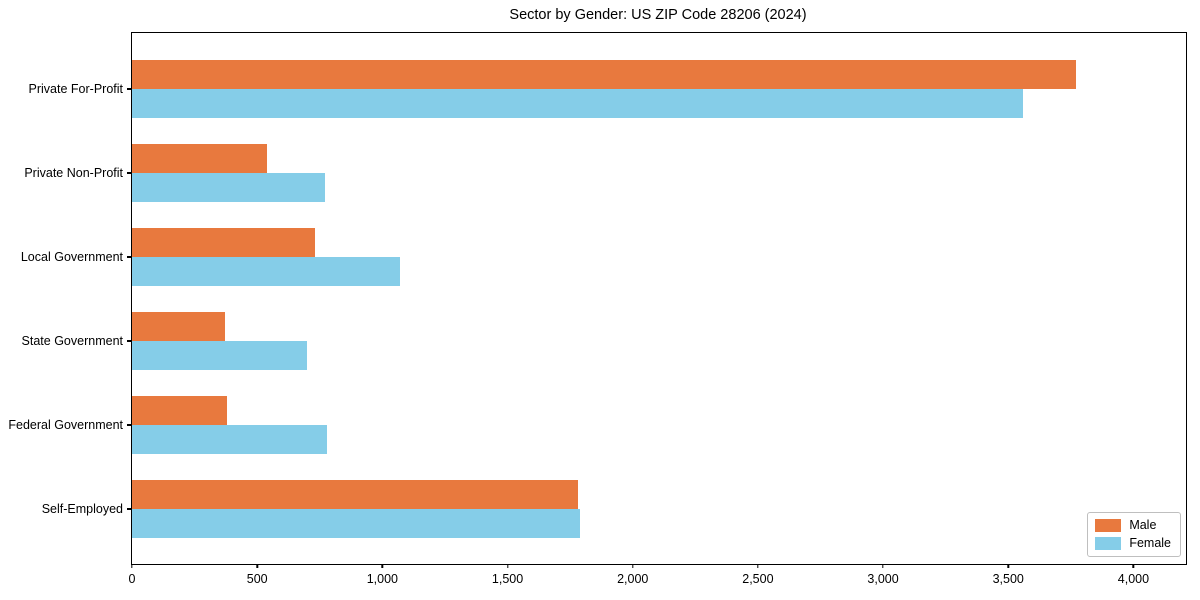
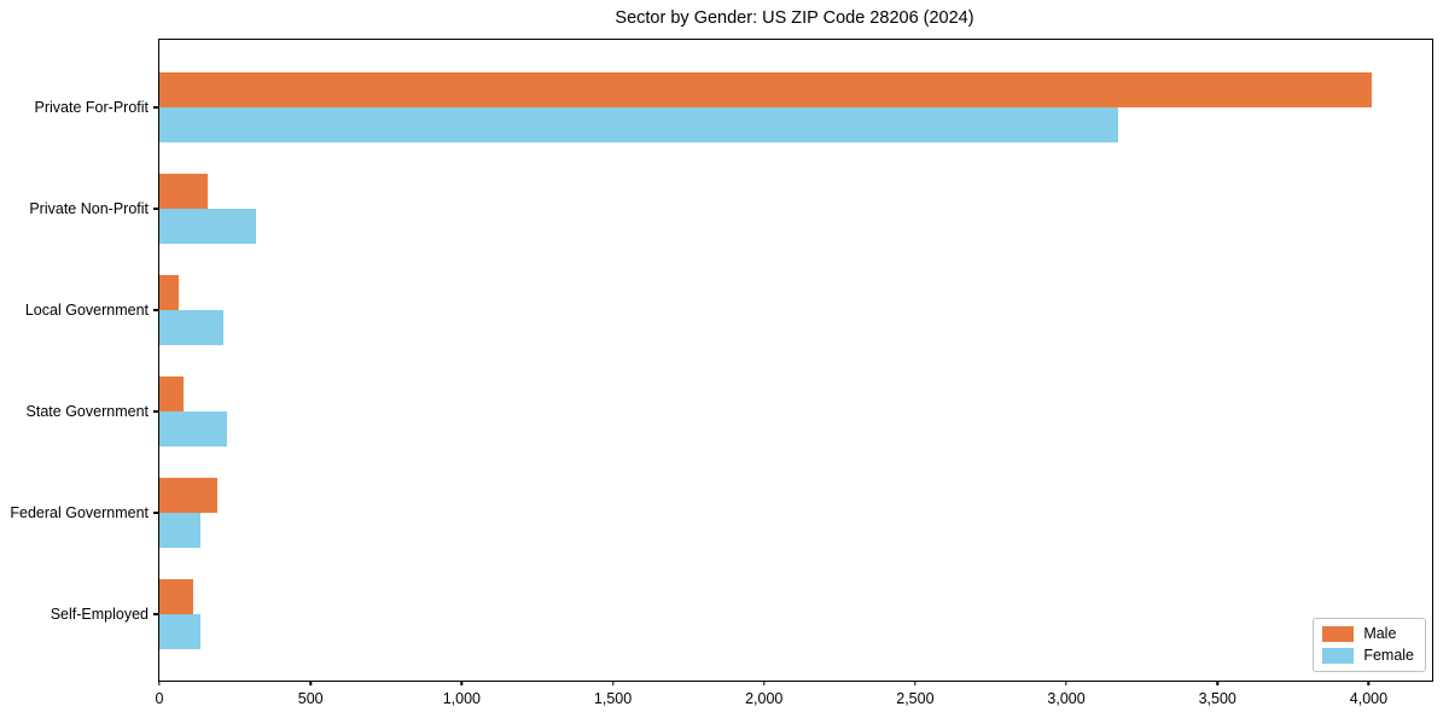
Male/Private For-Profit: 3770 -> 4010
Female/Private For-Profit: 3560 -> 3170
Male/Private Non-Profit: 540 -> 160
Female/Private Non-Profit: 770 -> 320
Male/Local Government: 730 -> 60
Female/Local Government: 1070 -> 210
Male/State Government: 370 -> 80
Female/State Government: 700 -> 220
Male/Federal Government: 380 -> 190
Female/Federal Government: 780 -> 140
Male/Self-Employed: 1780 -> 110
Female/Self-Employed: 1790 -> 140
